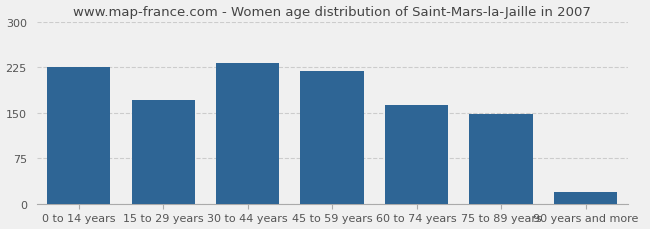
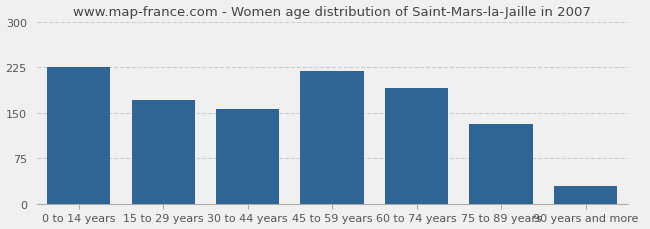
30 to 44 years: 232 -> 156
60 to 74 years: 162 -> 190
75 to 89 years: 148 -> 132
90 years and more: 20 -> 30
